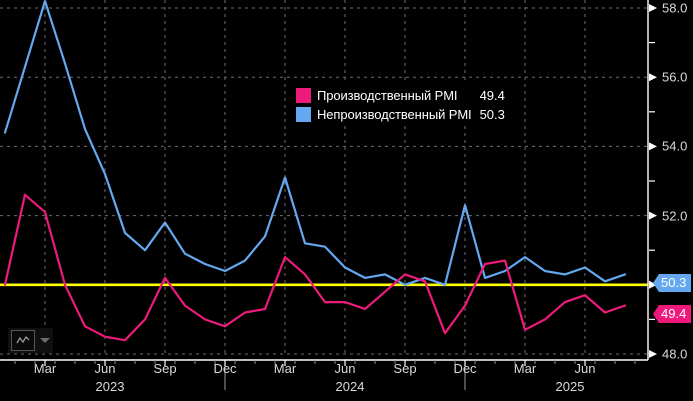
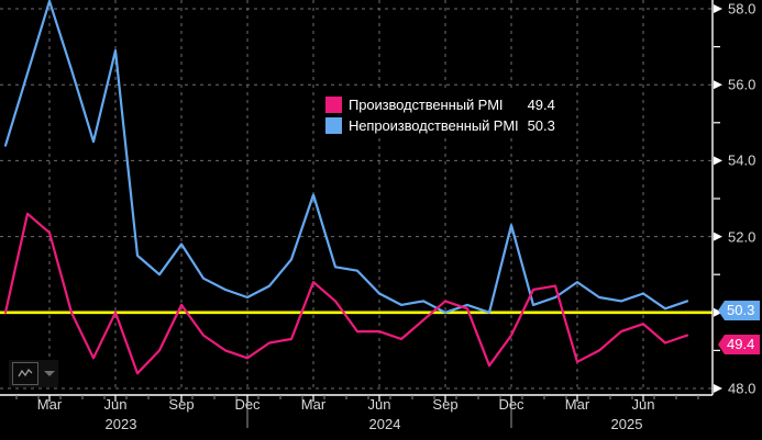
Производственный PMI/Jun 2023: 48.5 -> 50.0
Непроизводственный PMI/Jun 2023: 53.2 -> 56.9
